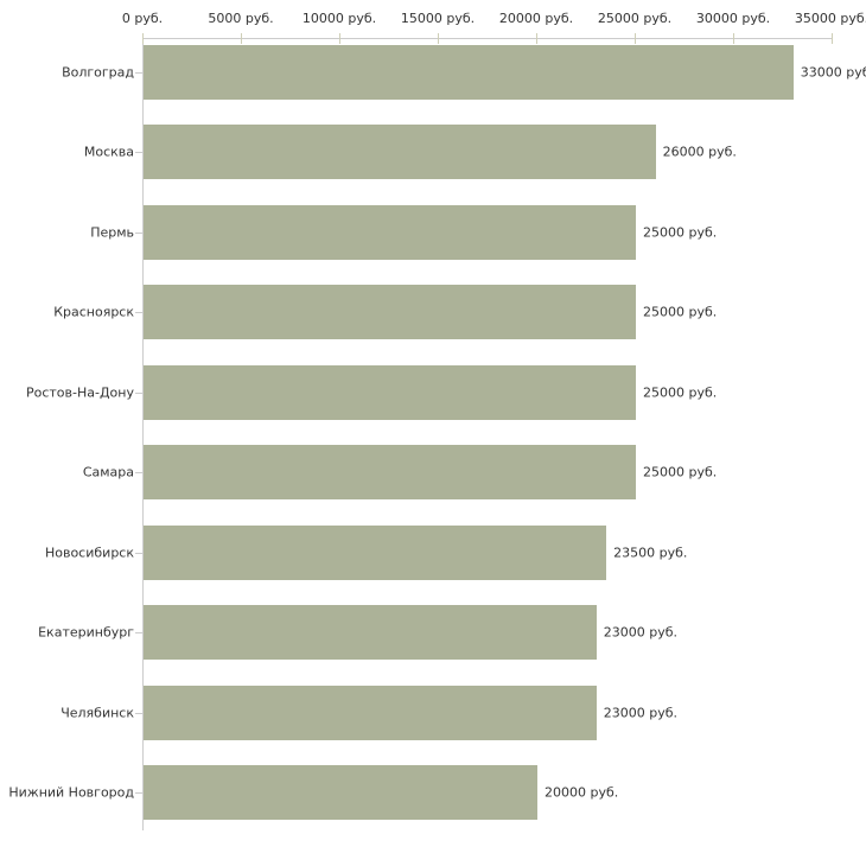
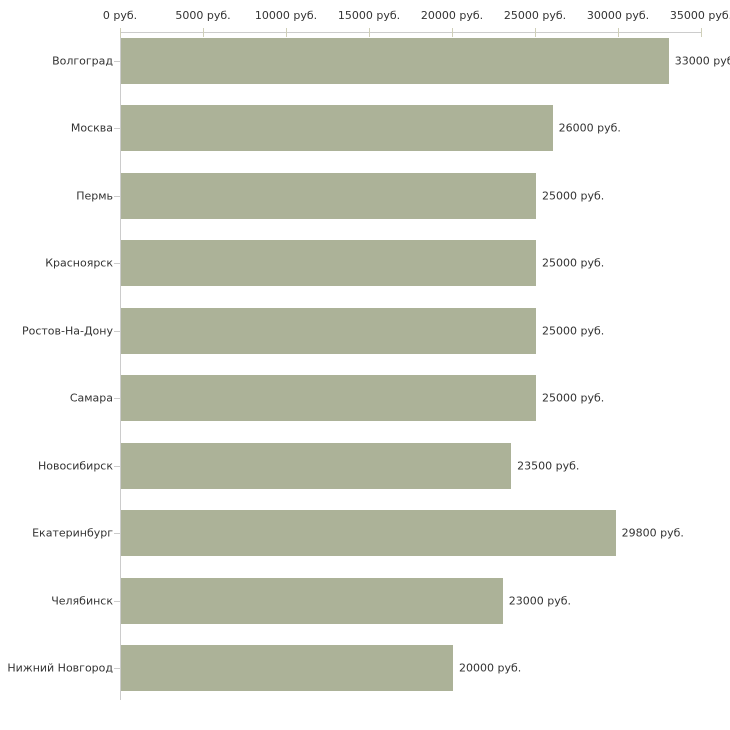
Екатеринбург: 23000 -> 29800
